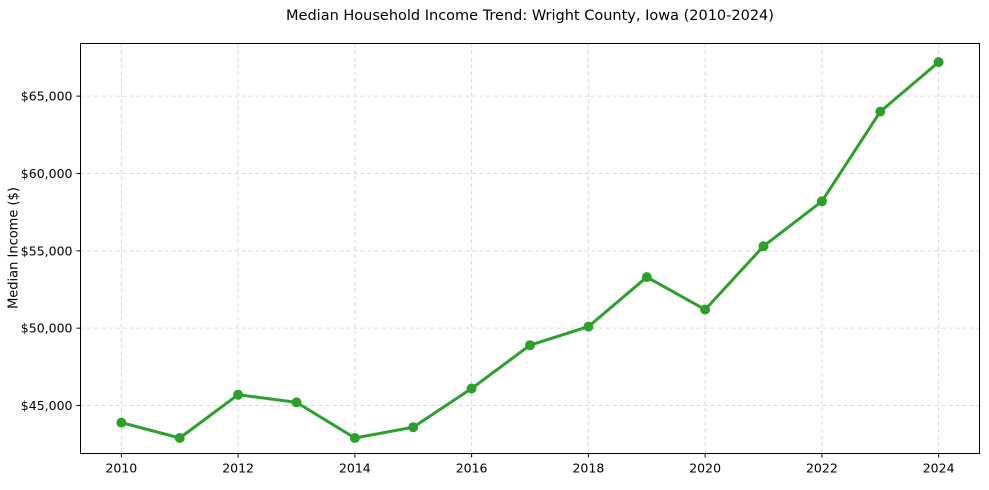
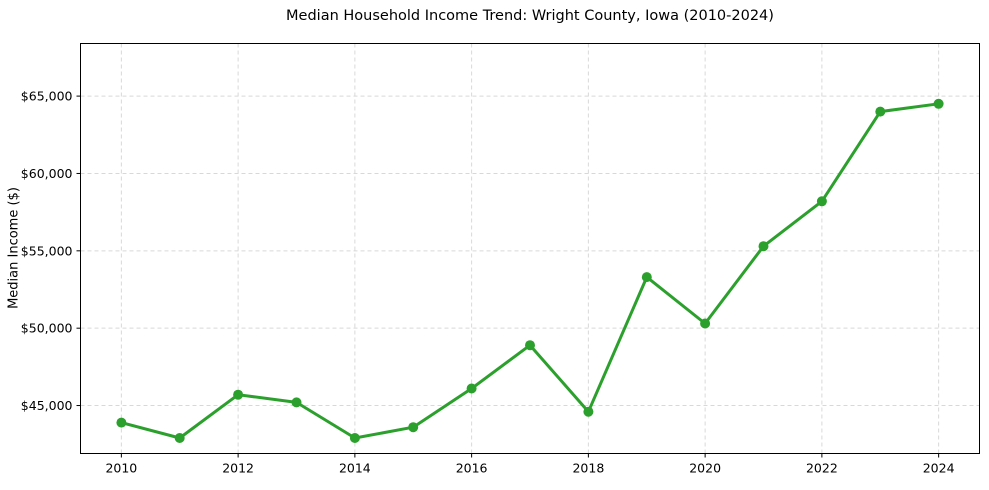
2018: $50100 -> $44600
2020: $51200 -> $50300
2024: $67200 -> $64500
